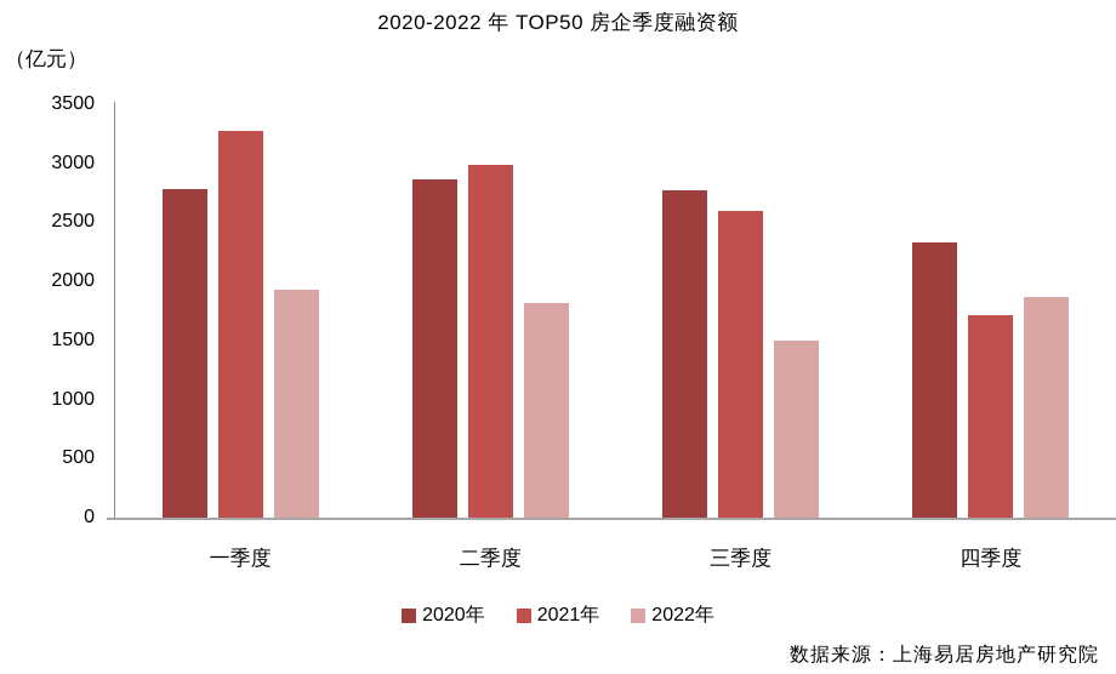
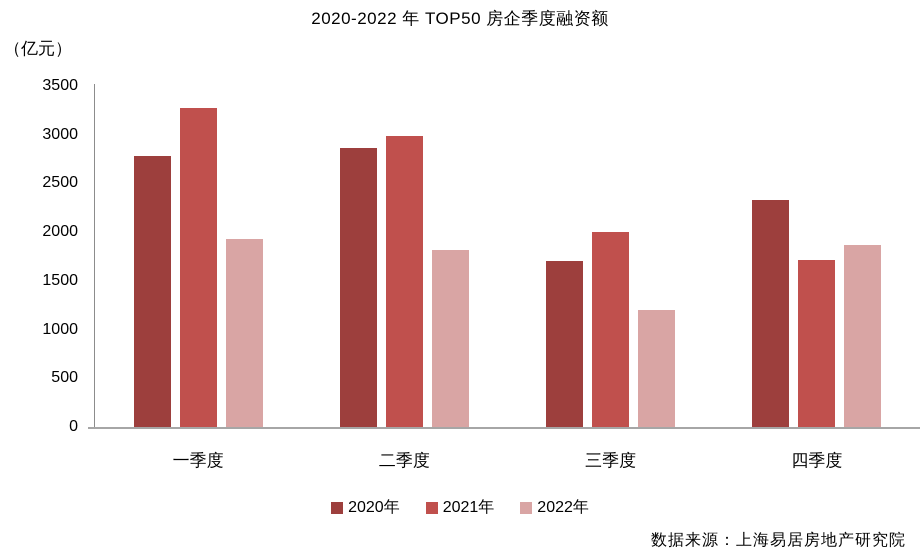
2020年/三季度: 2800 -> 1700
2021年/三季度: 2600 -> 2000
2022年/三季度: 1500 -> 1200
